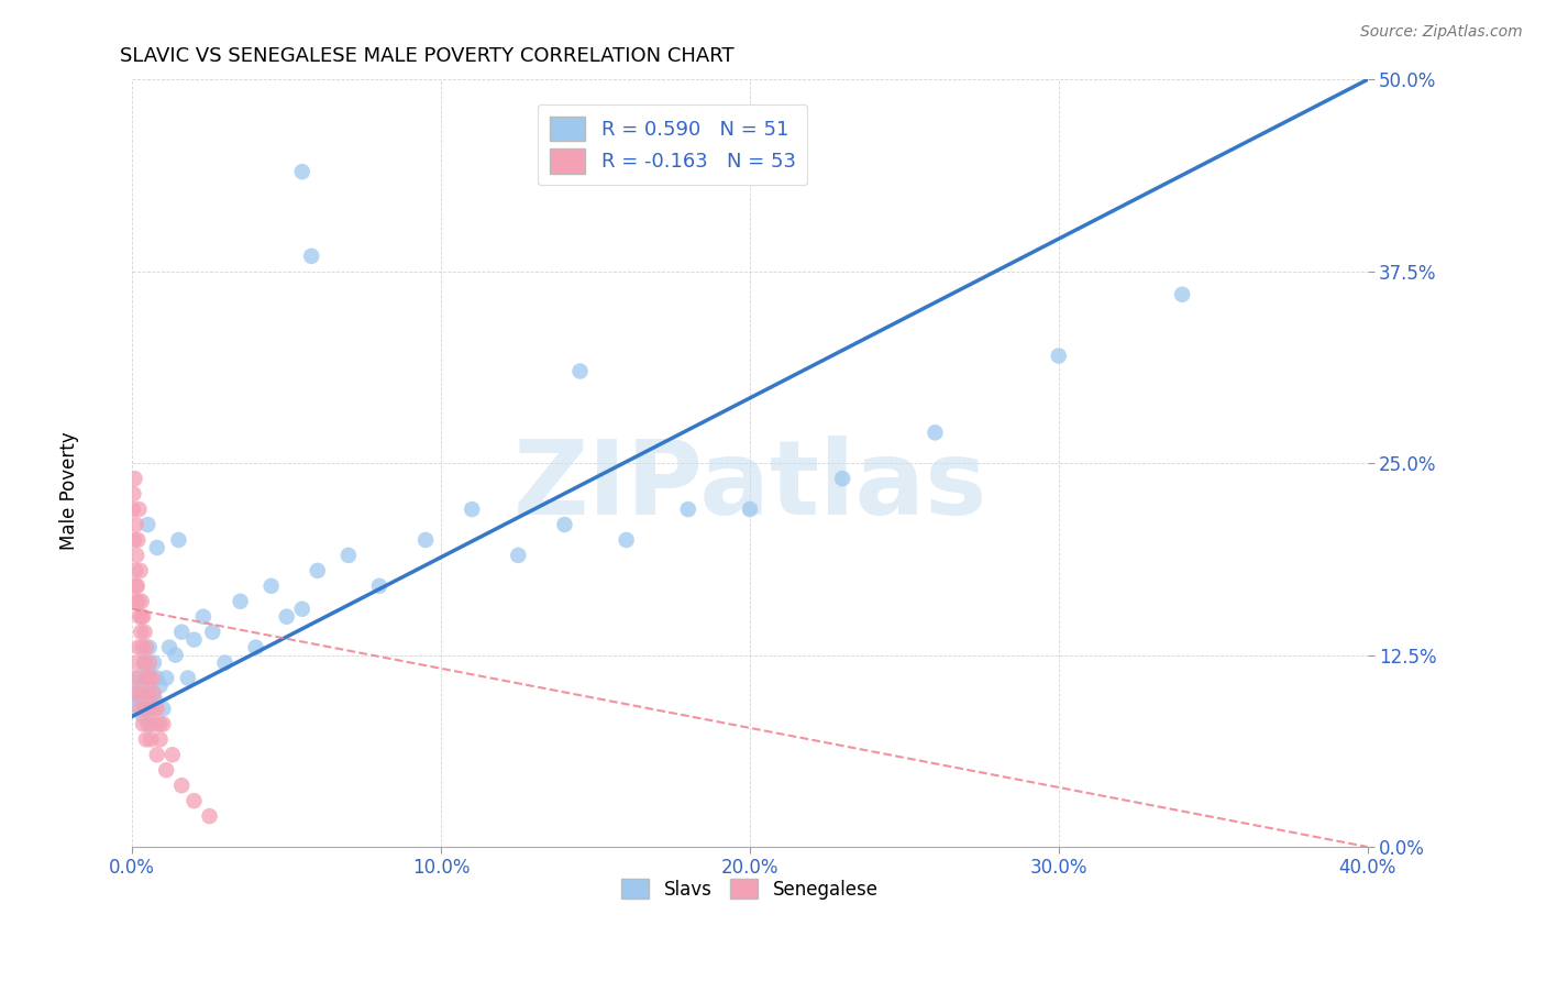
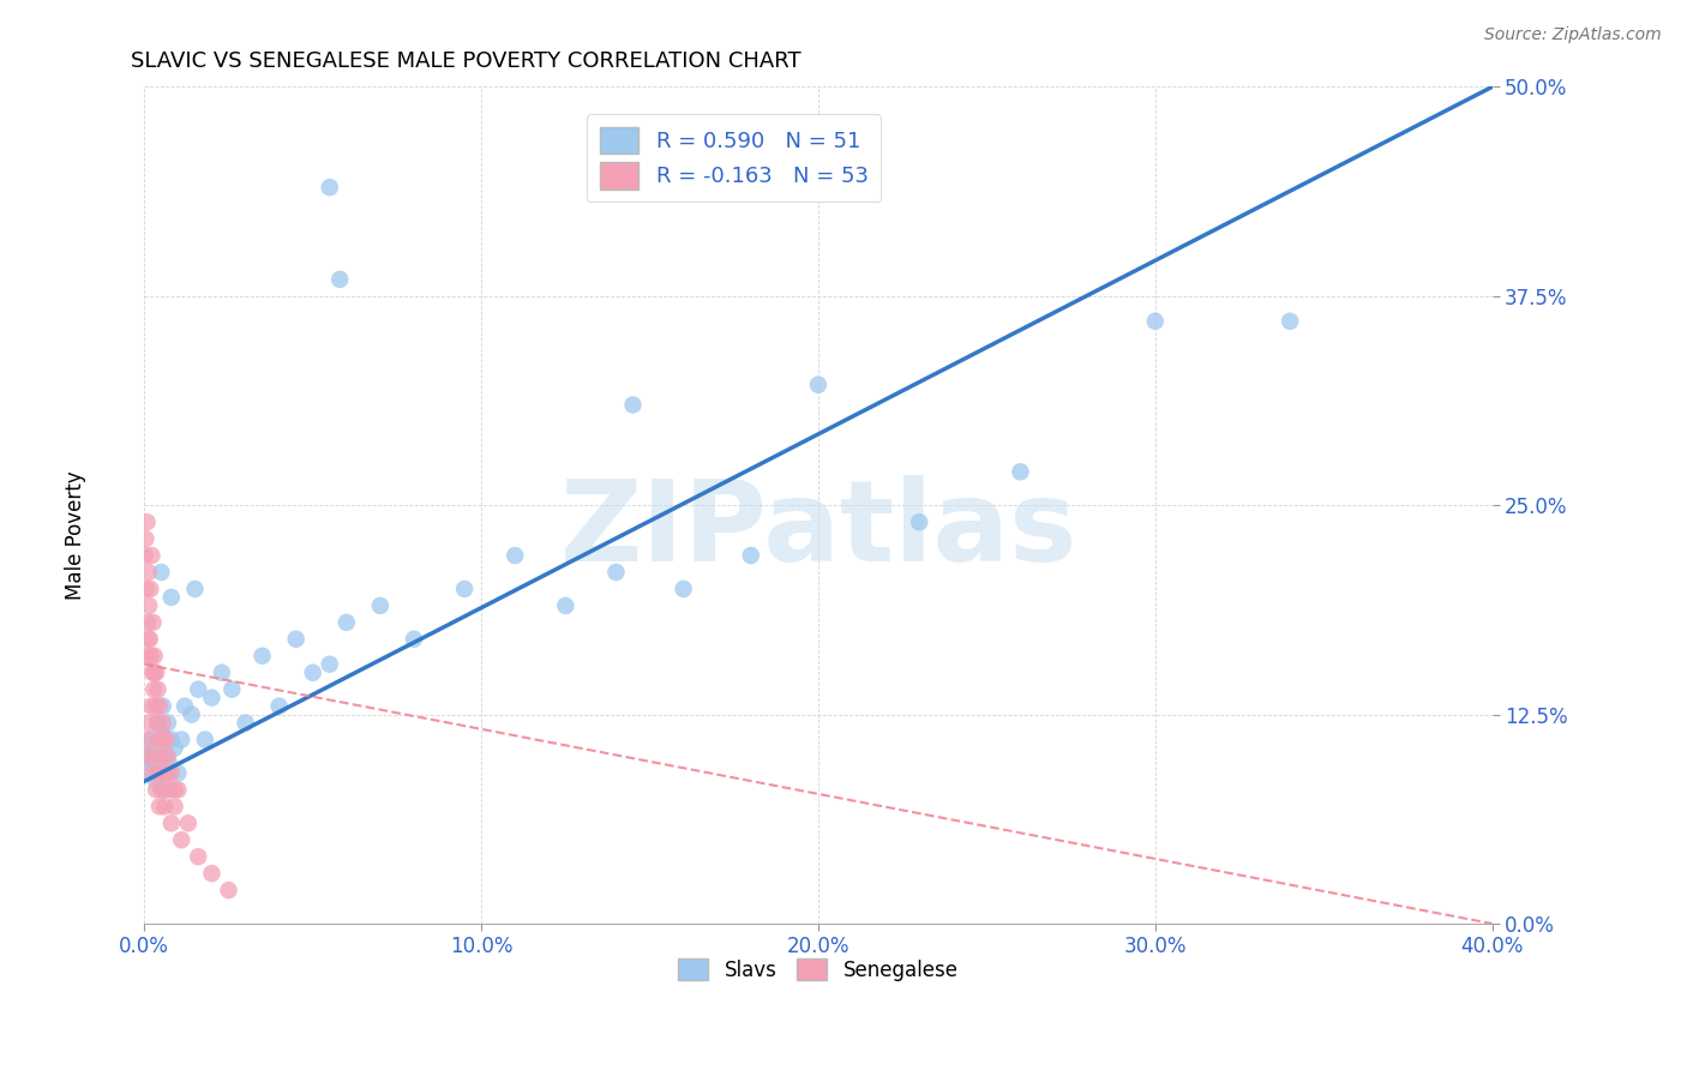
Slavs/20.0%: 22.0% -> 32.2%
Slavs/30.0%: 32.0% -> 36.0%
